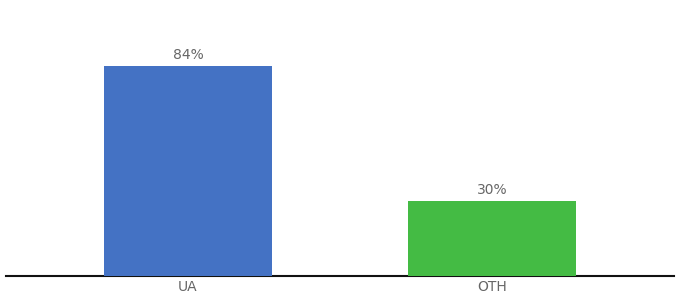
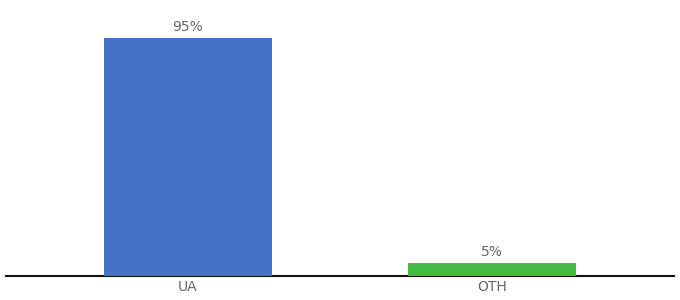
UA: 84% -> 95%
OTH: 30% -> 5%
